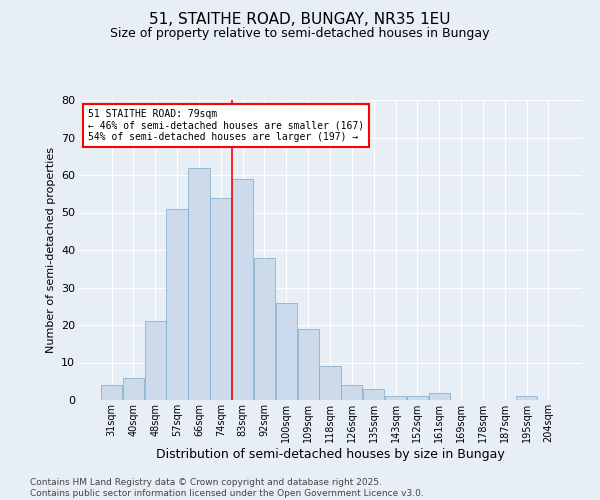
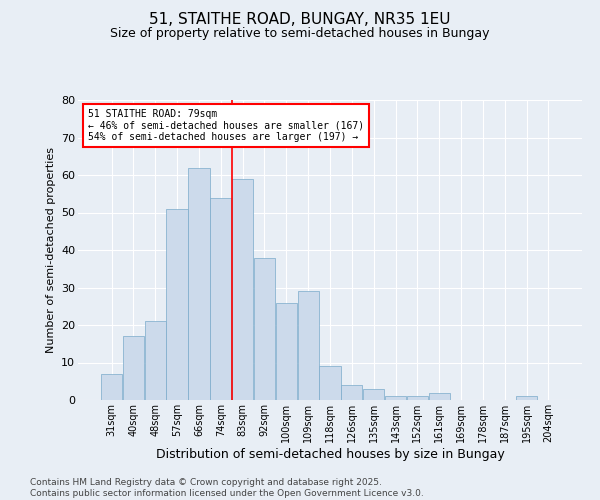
31sqm: 4 -> 7
40sqm: 6 -> 17
109sqm: 19 -> 29
